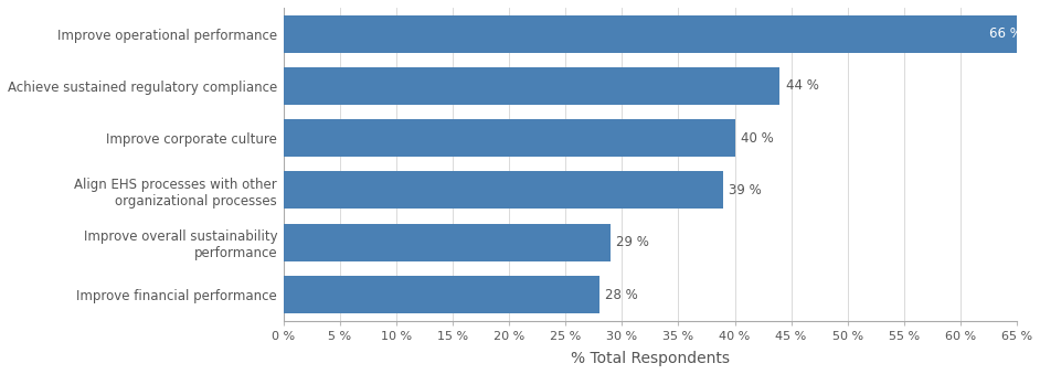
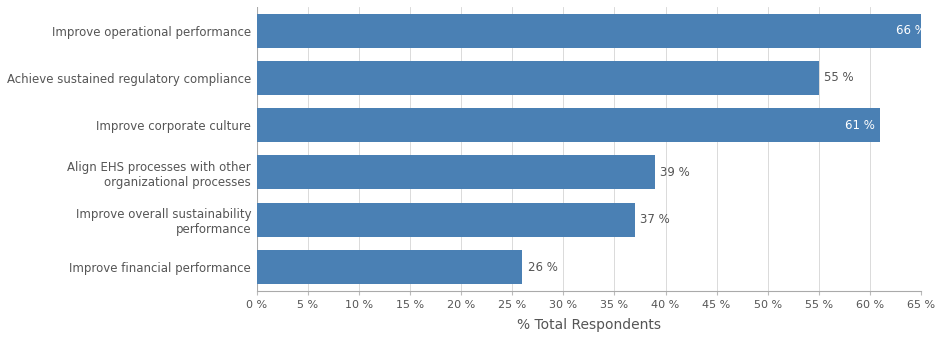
Achieve sustained regulatory compliance: 44 -> 55
Improve corporate culture: 40 -> 61
Improve overall sustainability performance: 29 -> 37
Improve financial performance: 28 -> 26
